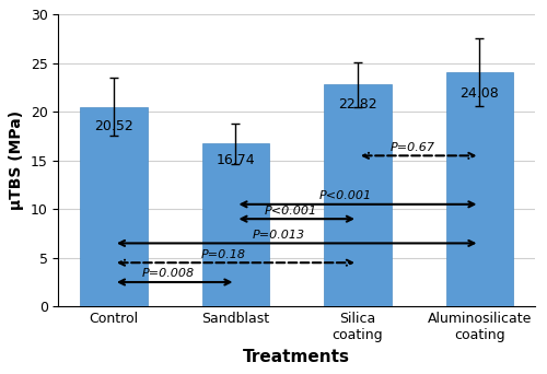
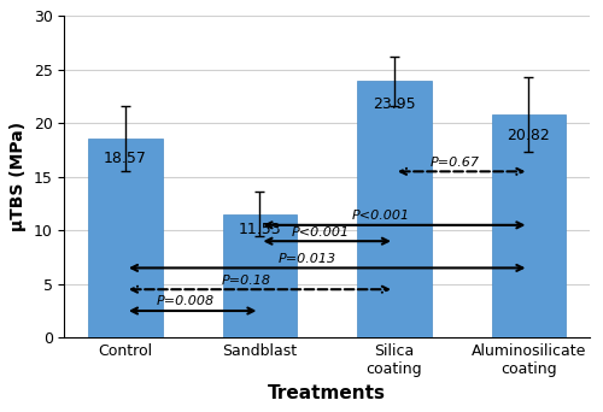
Control: 20.52 -> 18.57
Sandblast: 16.74 -> 11.53
Silica coating: 22.82 -> 23.95
Aluminosilicate coating: 24.08 -> 20.82
